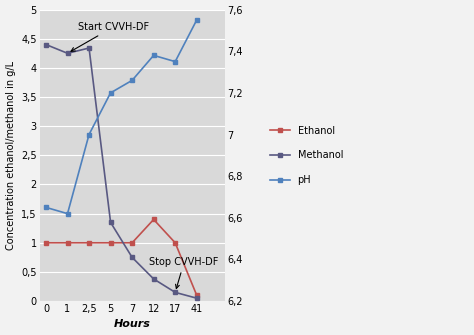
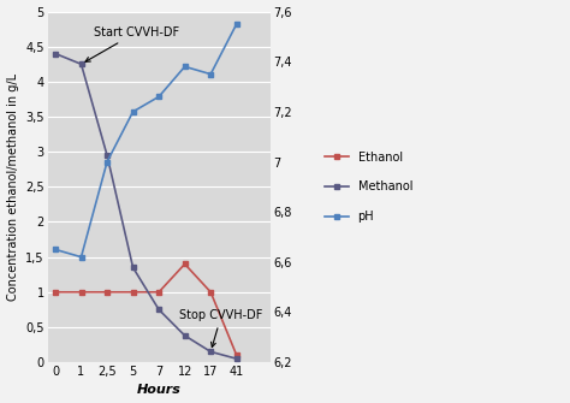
Methanol/2,5: 4,34 -> 2,95
